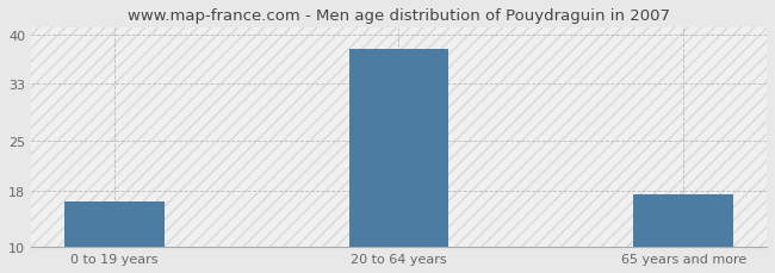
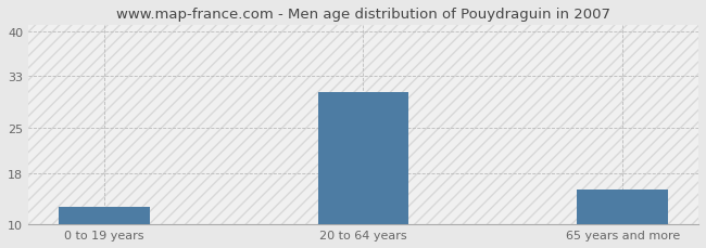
0 to 19 years: 16.5 -> 12.8
20 to 64 years: 38.0 -> 30.6
65 years and more: 17.5 -> 15.4
